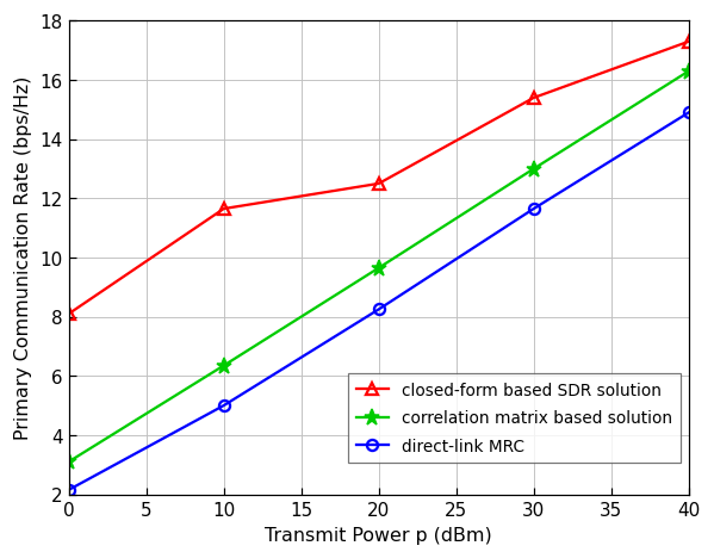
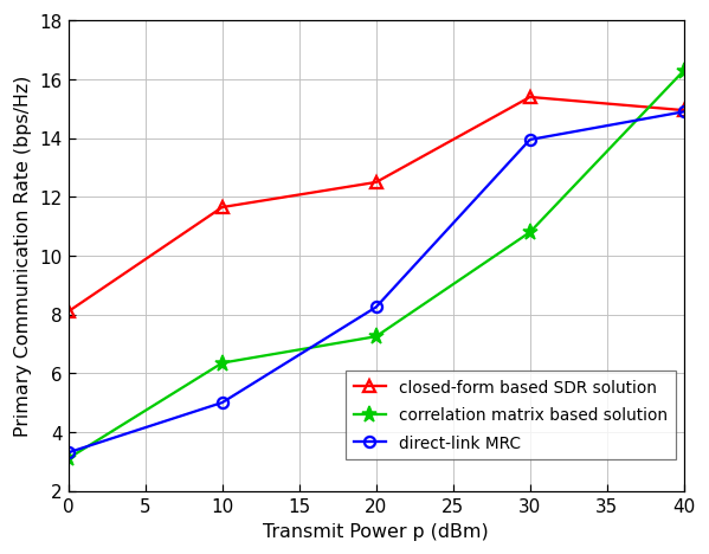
direct-link MRC/0: 2.15 -> 3.30
correlation matrix based solution/20: 9.65 -> 7.25
correlation matrix based solution/30: 13.00 -> 10.80
direct-link MRC/30: 11.65 -> 13.95
closed-form based SDR solution/40: 17.30 -> 14.95
